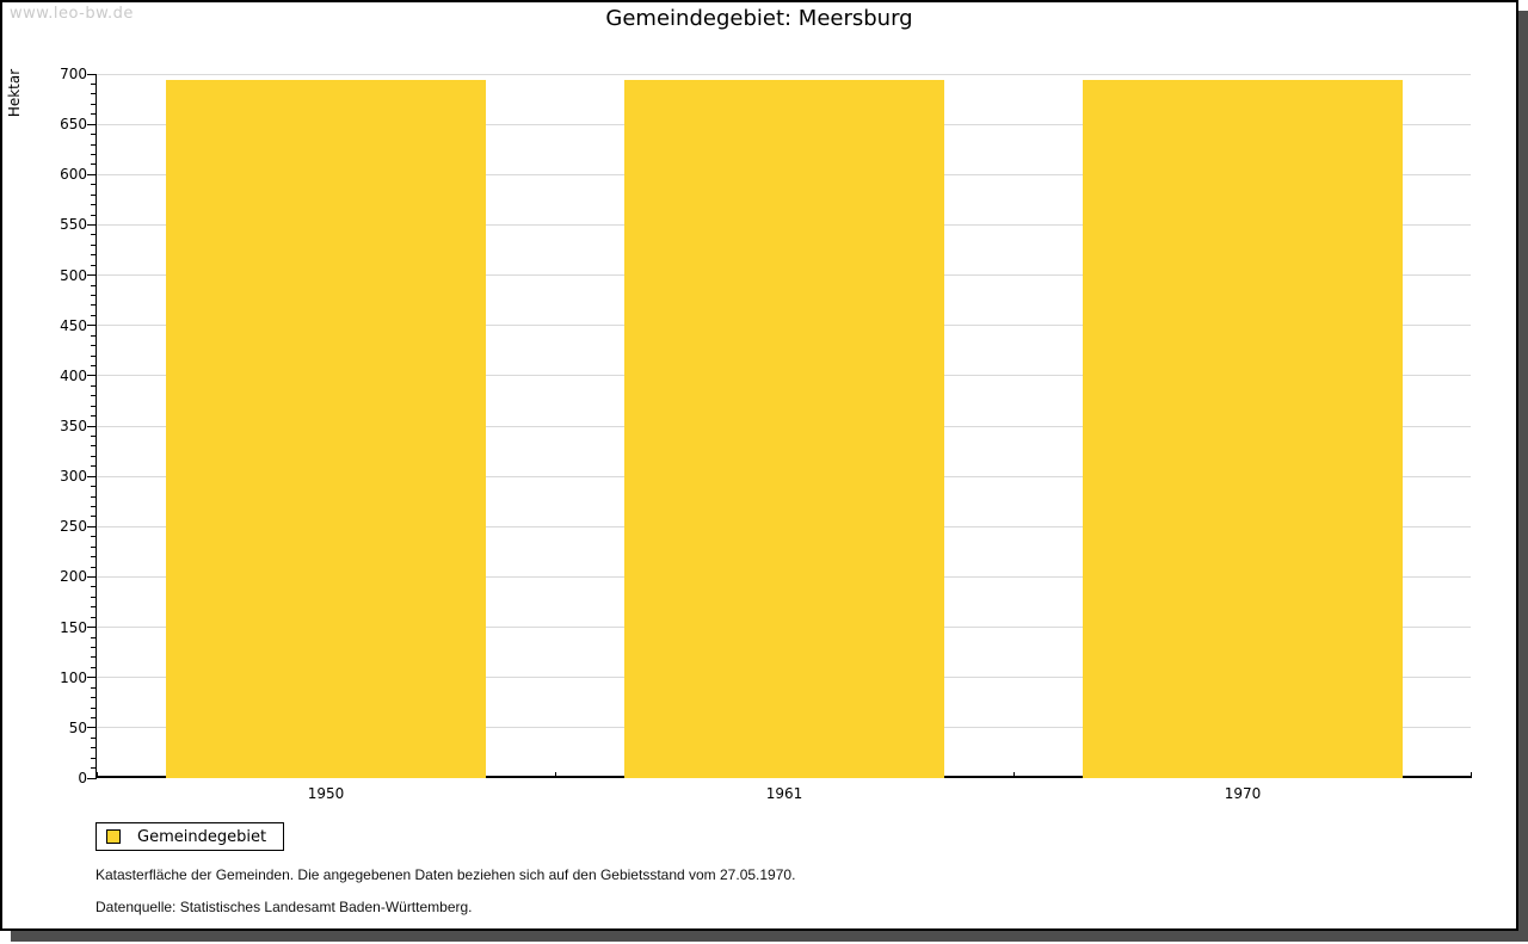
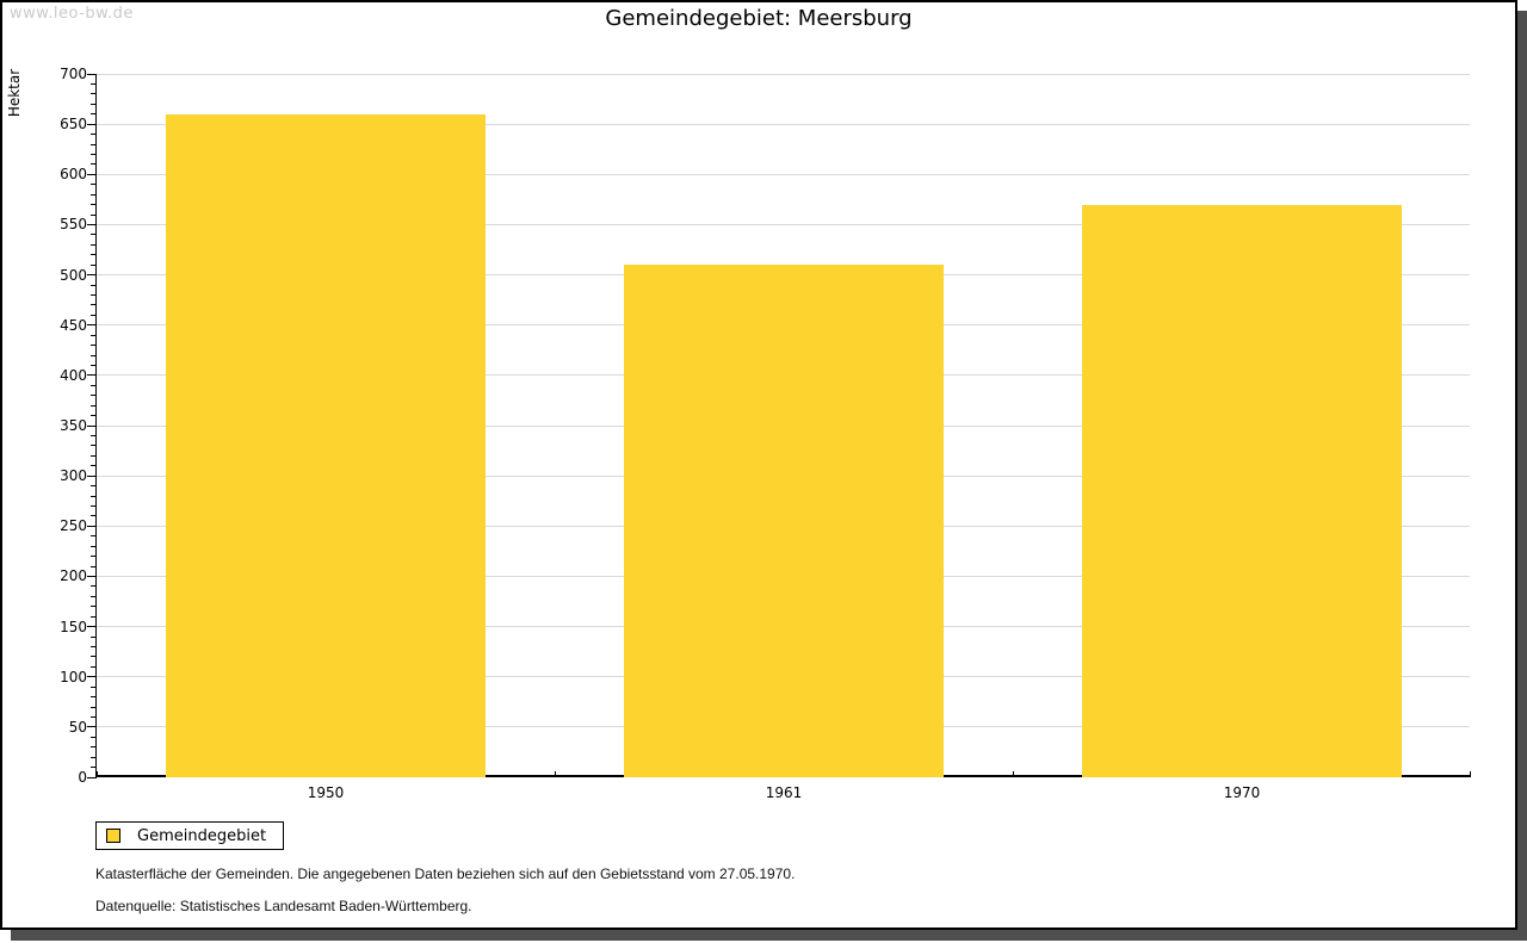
1950: 690 -> 660
1961: 690 -> 510
1970: 690 -> 570
